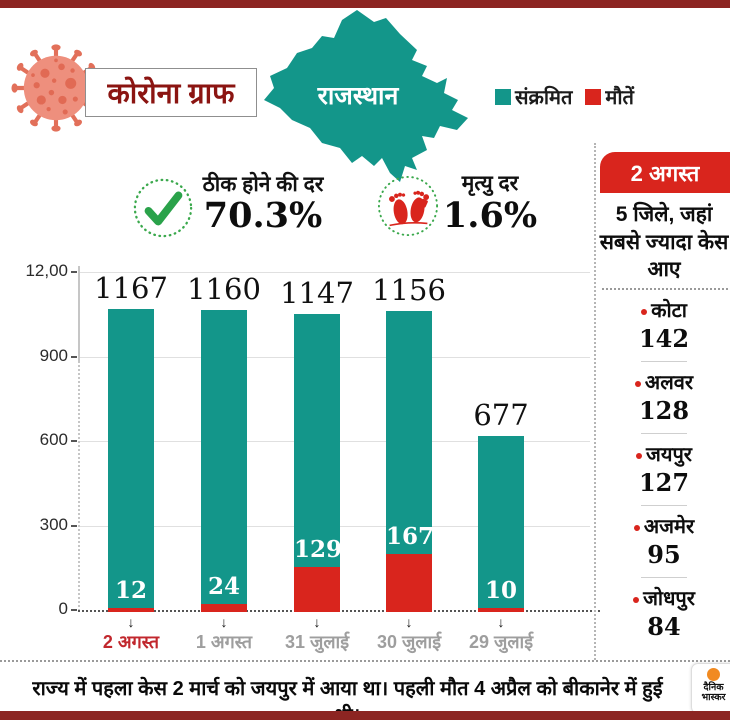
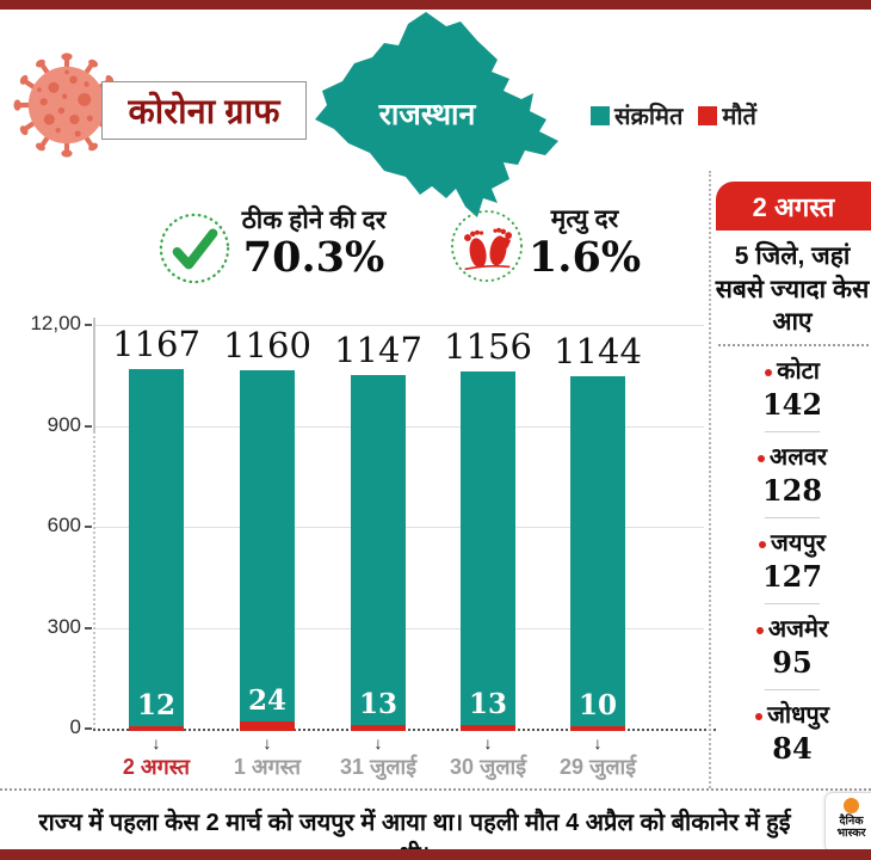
मौतें/31 जुलाई: 129 -> 13
मौतें/30 जुलाई: 167 -> 13
संक्रमित/29 जुलाई: 677 -> 1144
